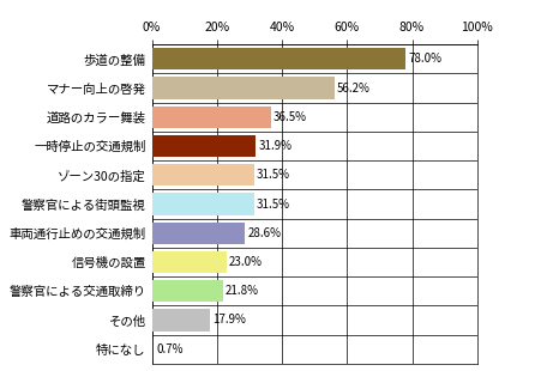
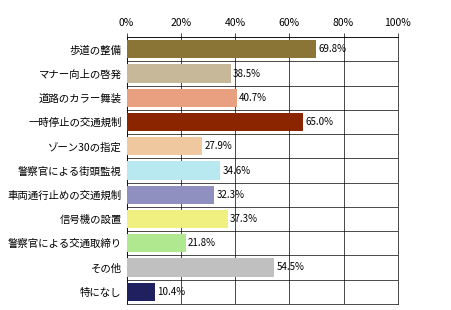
歩道の整備: 78.0% -> 69.8%
マナー向上の啓発: 56.2% -> 38.5%
道路のカラー舞装: 36.5% -> 40.7%
一時停止の交通規制: 31.9% -> 65.0%
ゾーン30の指定: 31.5% -> 27.9%
警察官による街頭監視: 31.5% -> 34.6%
車両通行止めの交通規制: 28.6% -> 32.3%
信号機の設置: 23.0% -> 37.3%
その他: 17.9% -> 54.5%
特になし: 0.7% -> 10.4%
